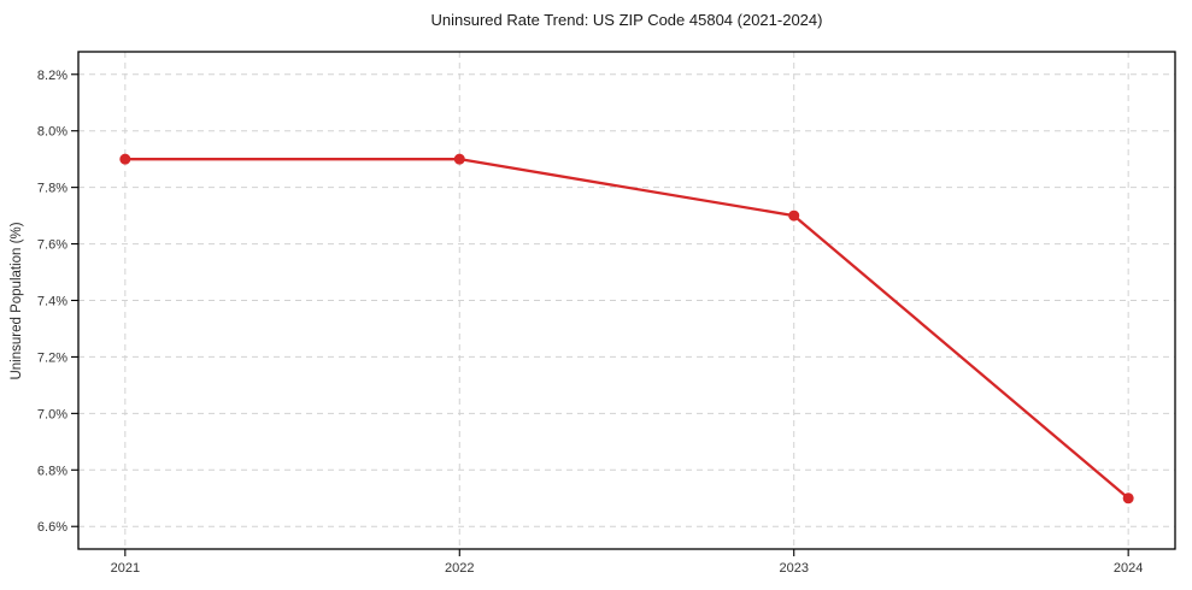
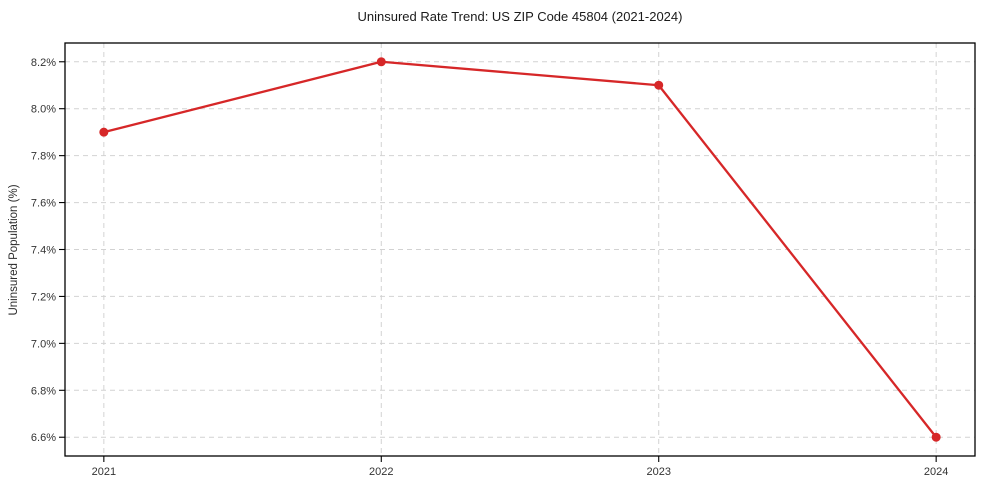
2022: 7.9% -> 8.2%
2023: 7.7% -> 8.1%
2024: 6.7% -> 6.6%
